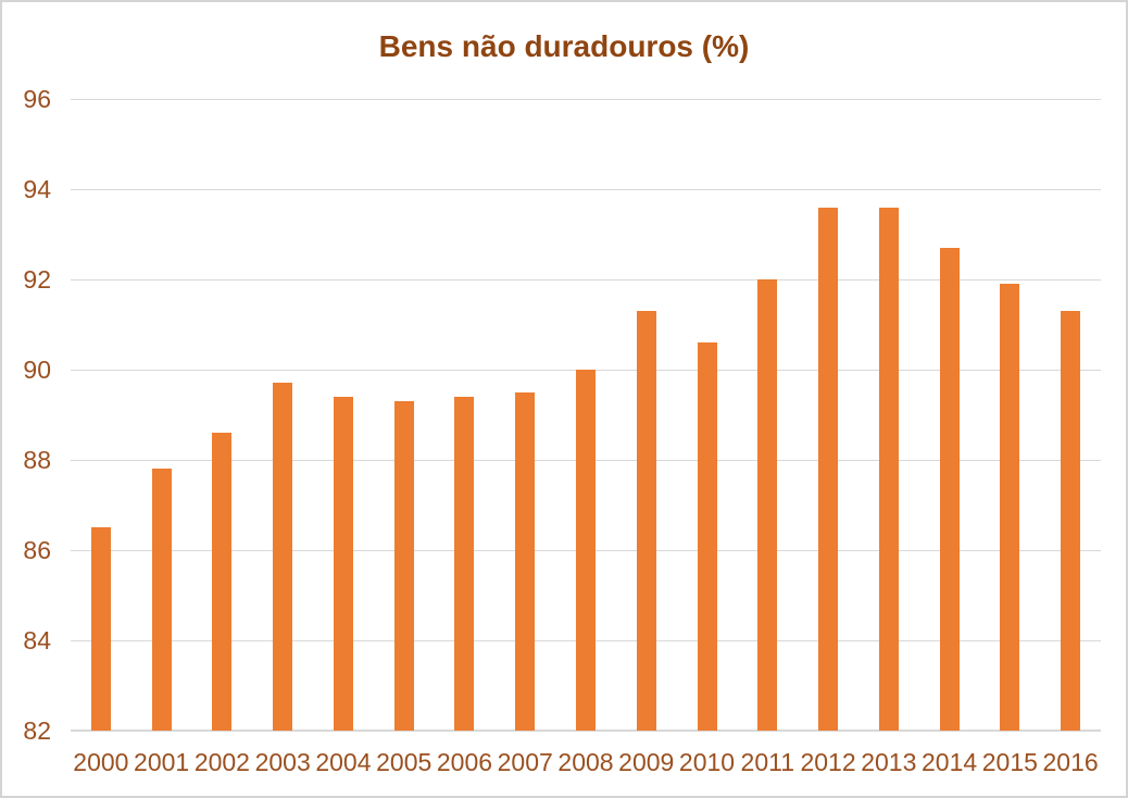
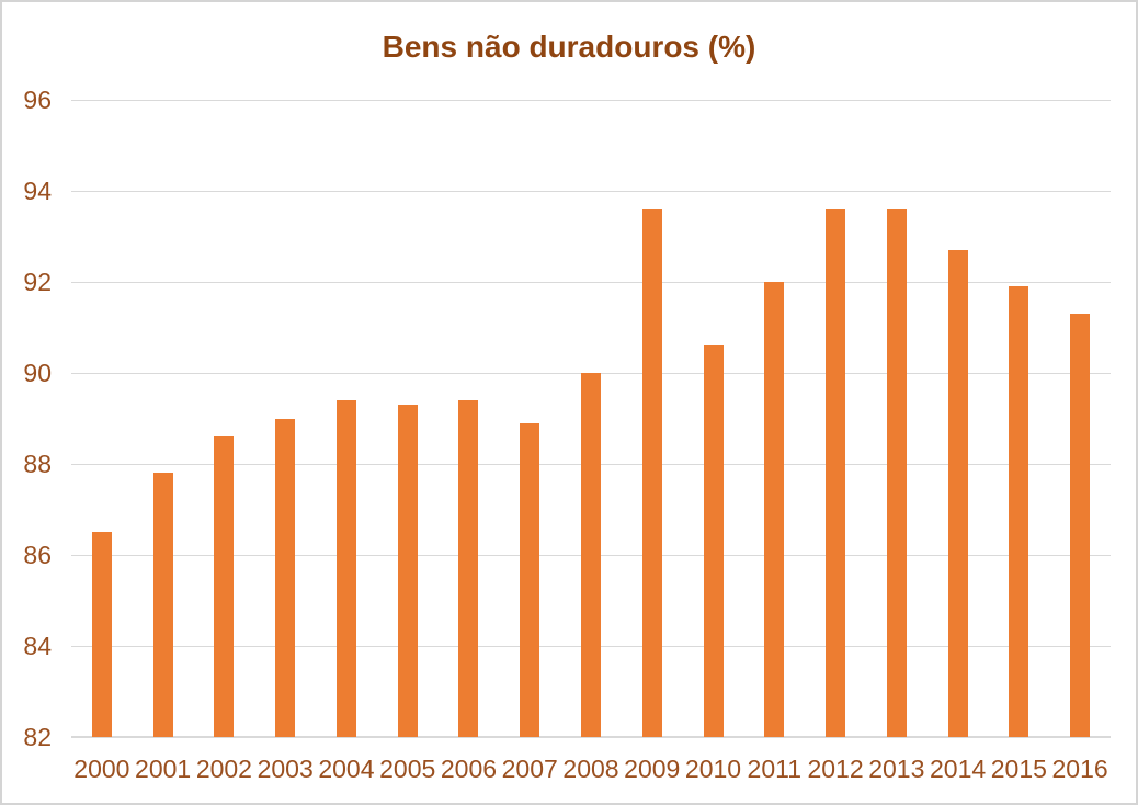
2003: 89.7 -> 89.0
2007: 89.5 -> 88.9
2009: 91.3 -> 93.6
